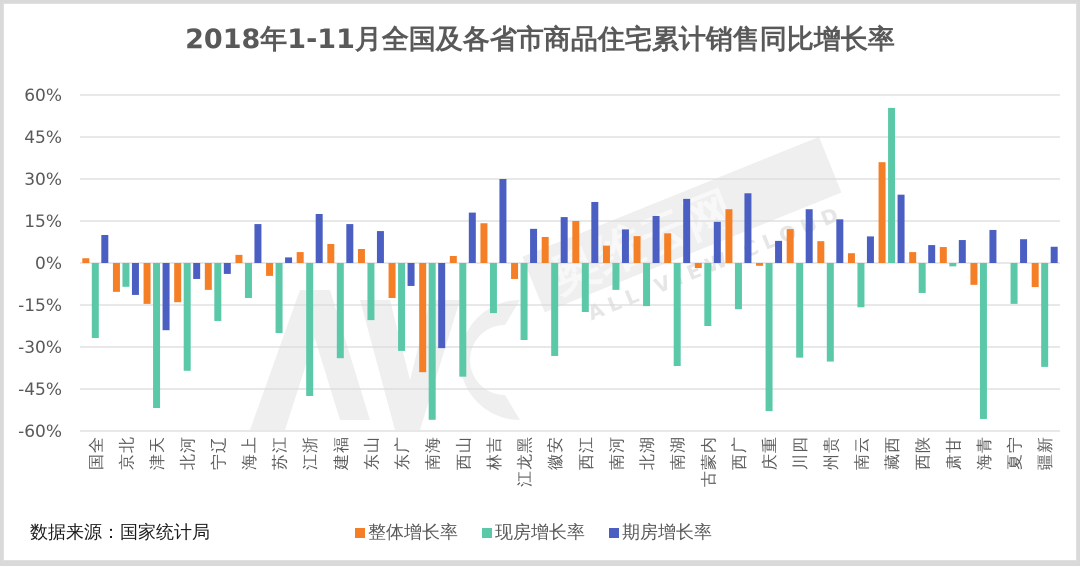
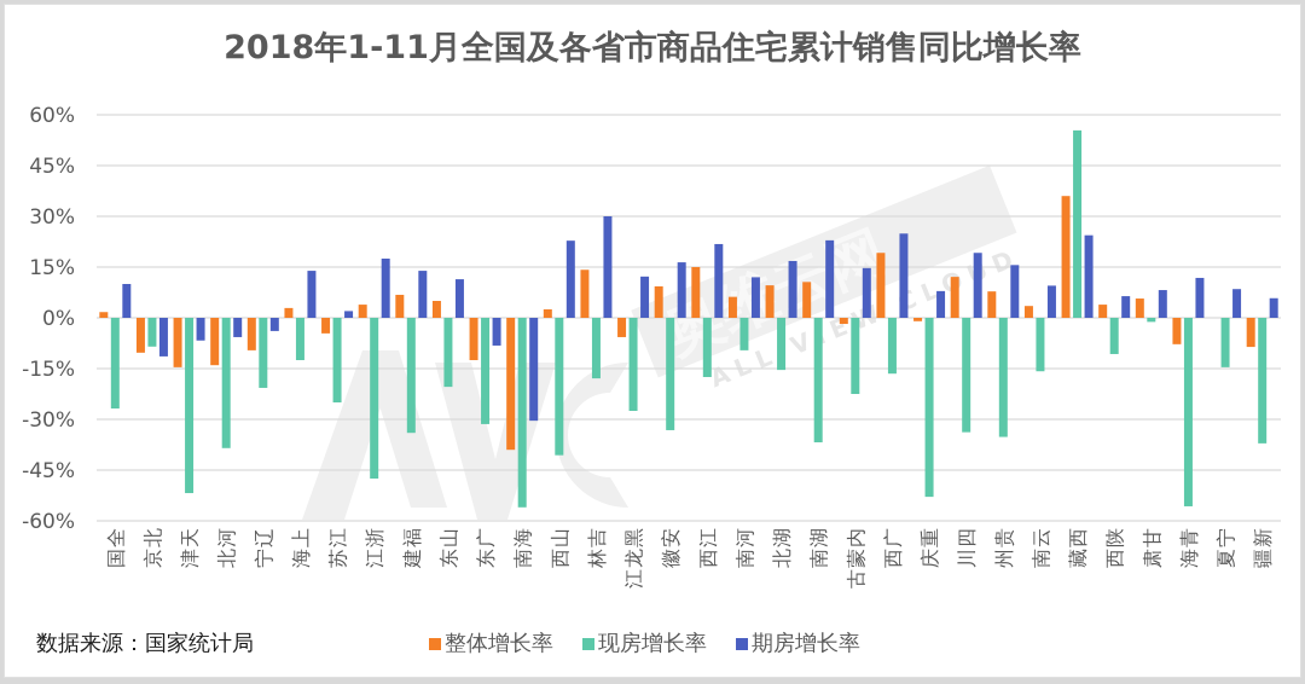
期房增长率/天津: -24% -> -7%
期房增长率/山西: 18% -> 23%
